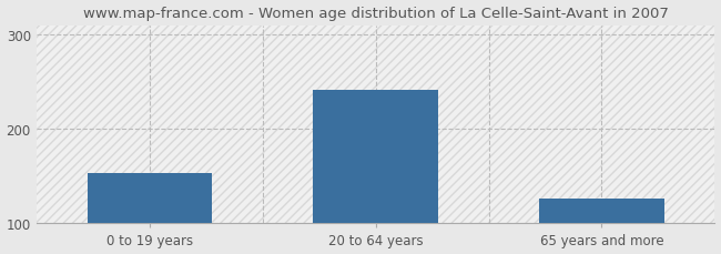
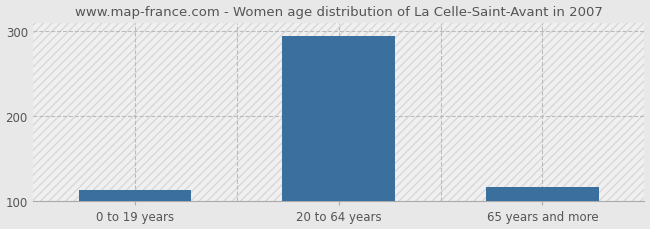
0 to 19 years: 154 -> 113
20 to 64 years: 242 -> 294
65 years and more: 126 -> 117
